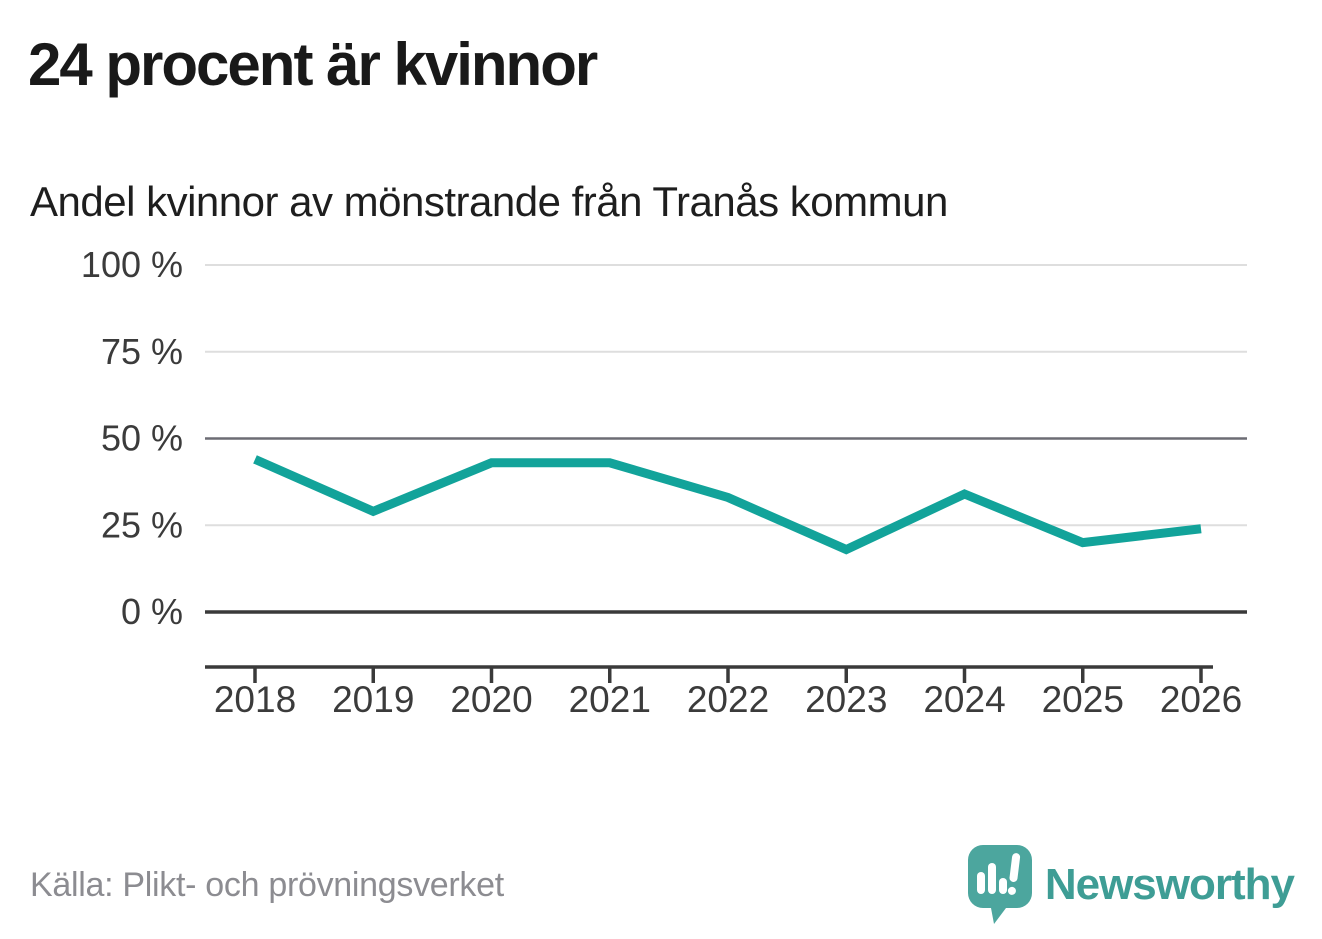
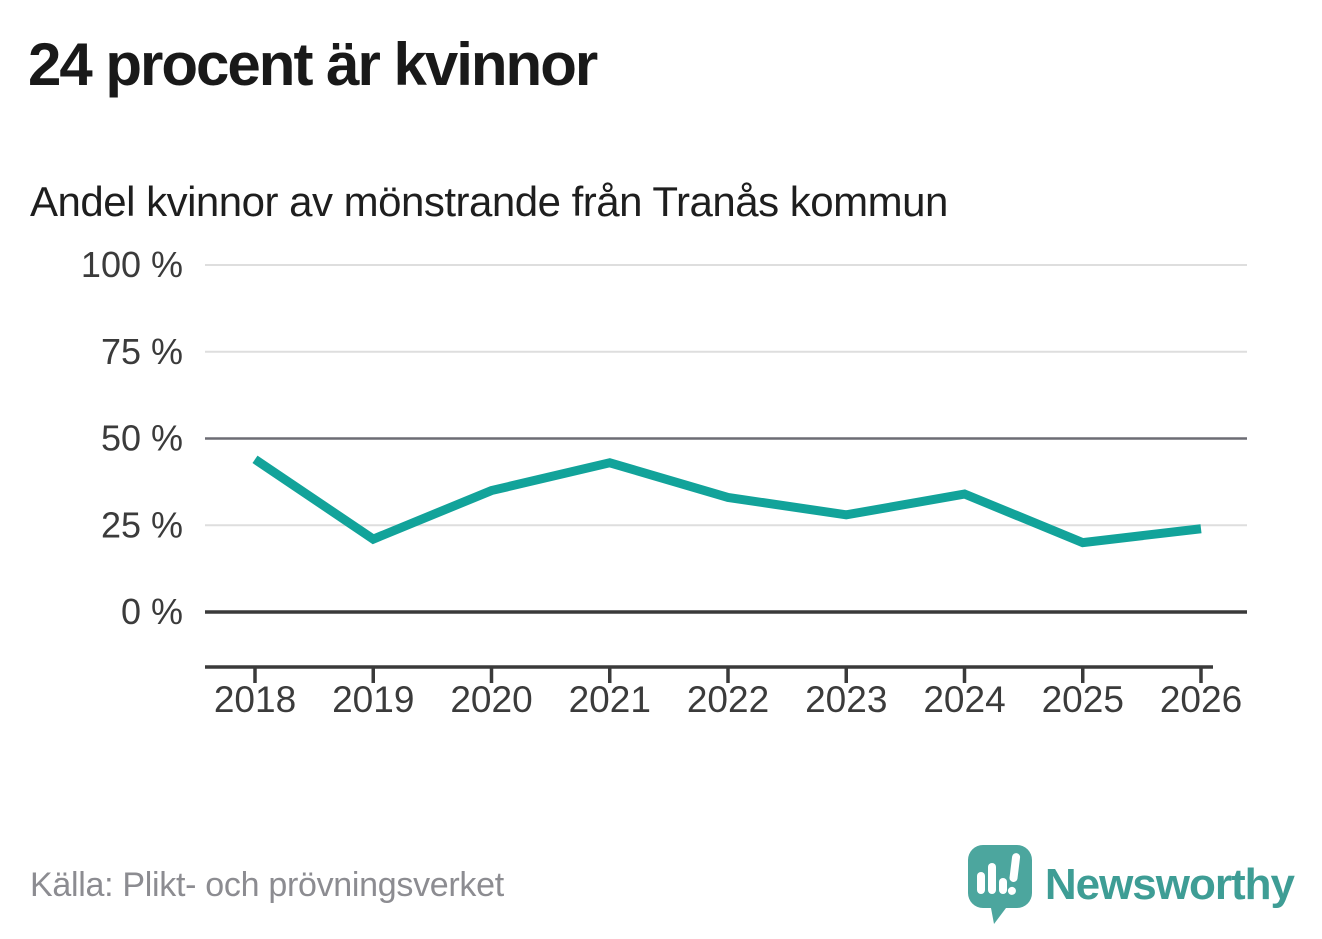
2019: 29% -> 21%
2020: 43% -> 35%
2023: 18% -> 28%
